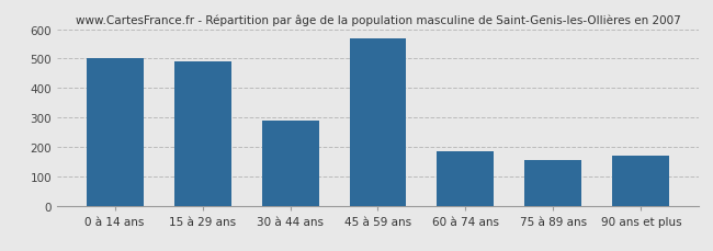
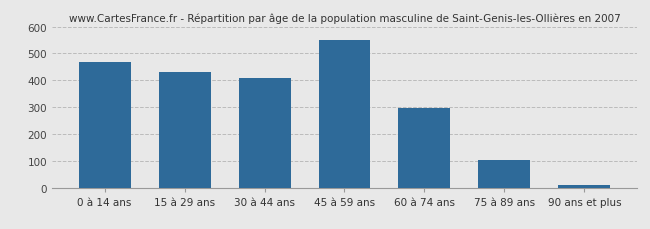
0 à 14 ans: 500 -> 468
15 à 29 ans: 490 -> 432
30 à 44 ans: 290 -> 407
45 à 59 ans: 570 -> 549
60 à 74 ans: 185 -> 298
75 à 89 ans: 155 -> 103
90 ans et plus: 170 -> 8
